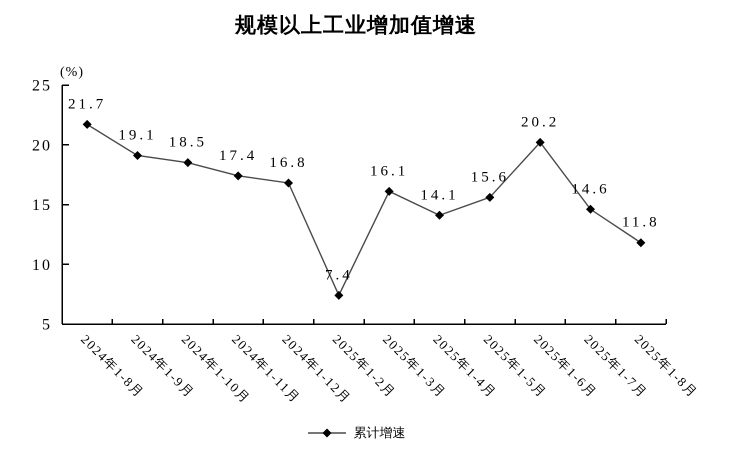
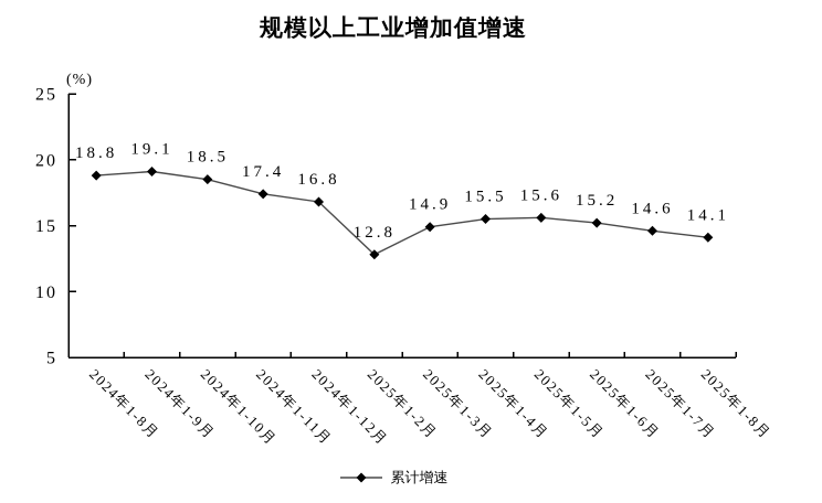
2024年1-8月: 21.7 -> 18.8
2025年1-2月: 7.4 -> 12.8
2025年1-3月: 16.1 -> 14.9
2025年1-4月: 14.1 -> 15.5
2025年1-6月: 20.2 -> 15.2
2025年1-8月: 11.8 -> 14.1
